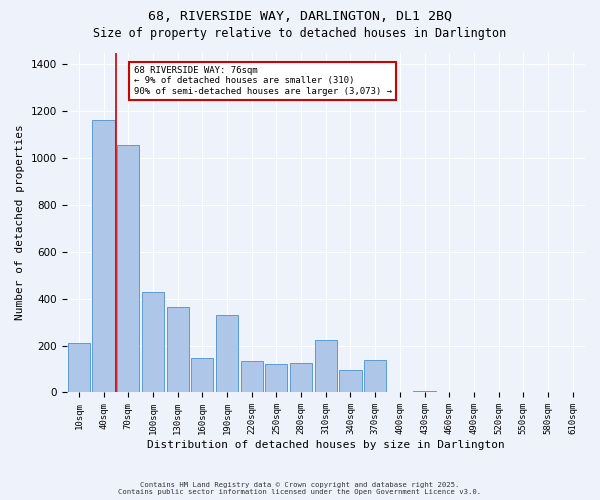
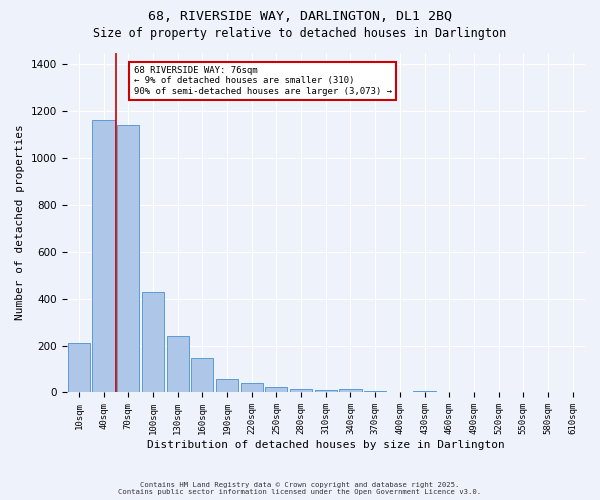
70sqm: 1055 -> 1140
130sqm: 365 -> 240
190sqm: 330 -> 57
220sqm: 135 -> 42
250sqm: 120 -> 22
280sqm: 125 -> 14
310sqm: 225 -> 11
340sqm: 95 -> 14
370sqm: 140 -> 5
